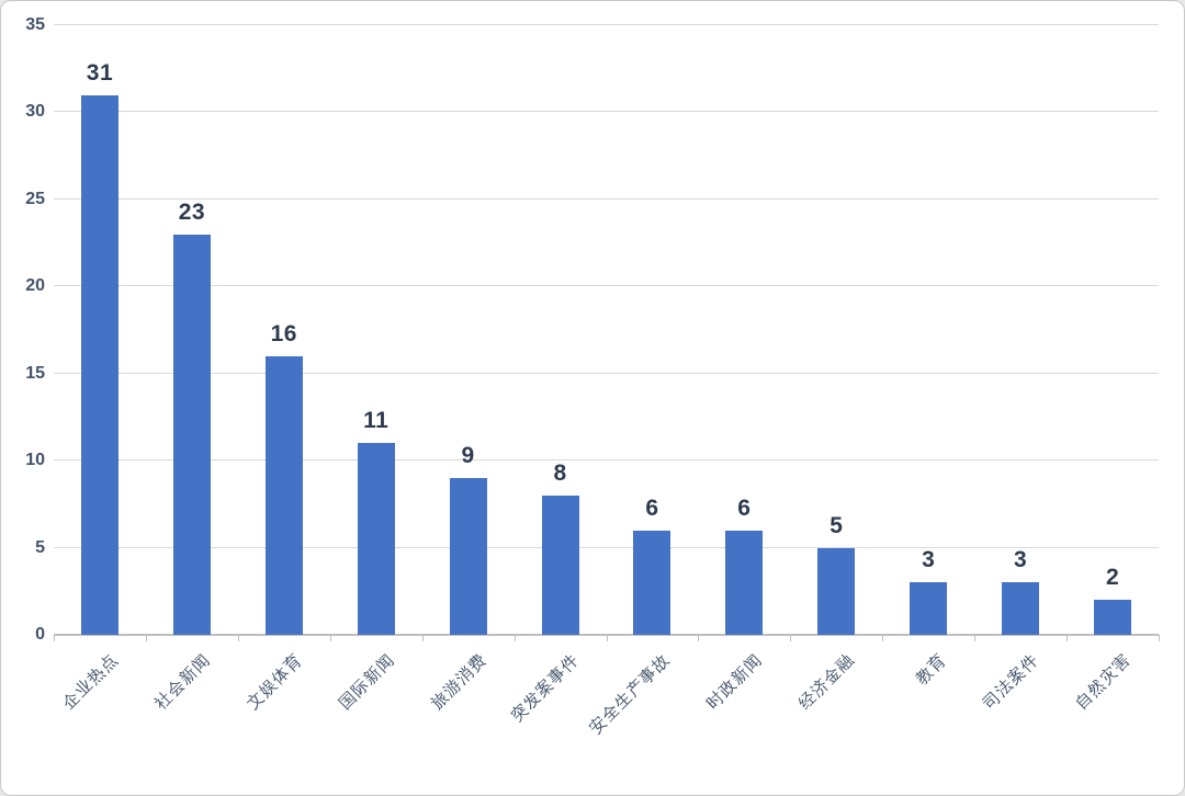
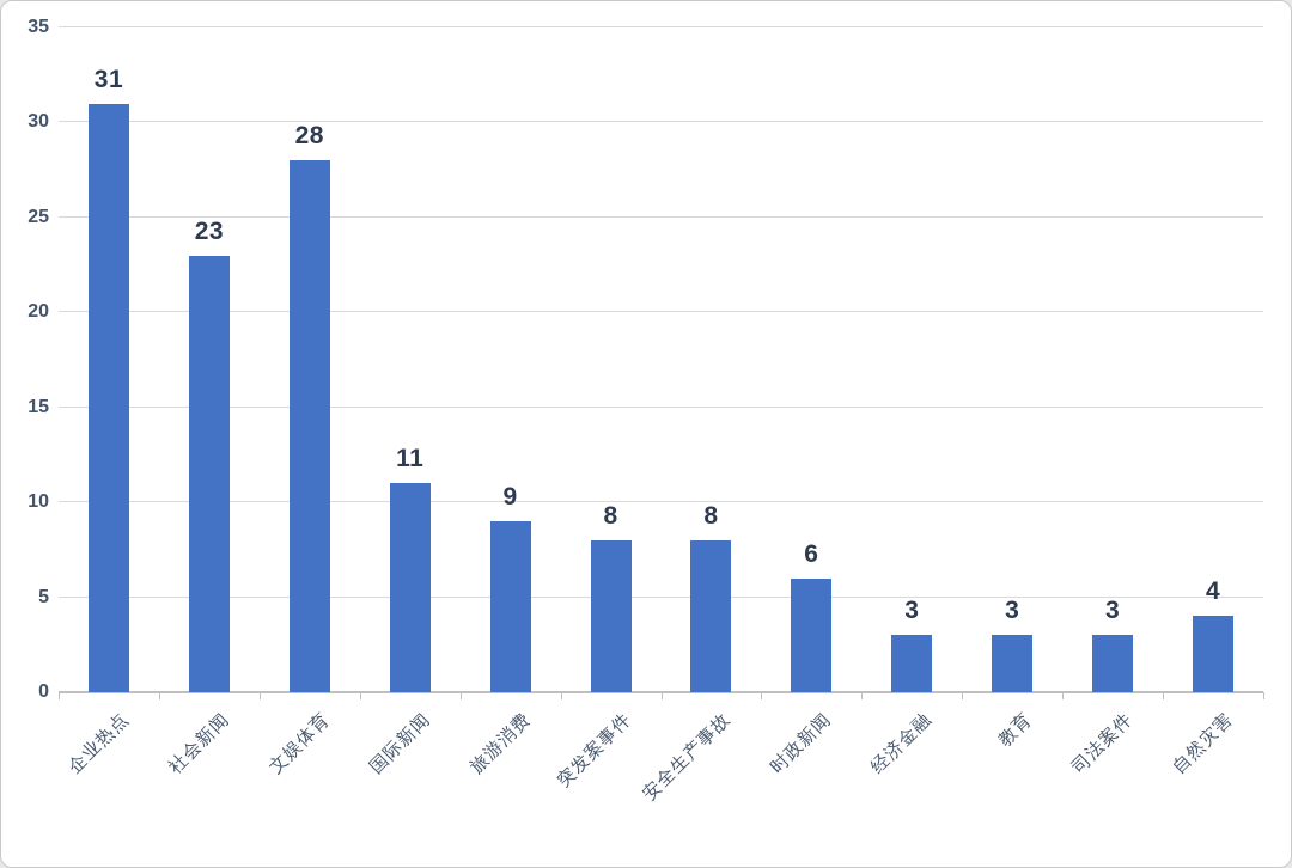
文娱体育: 16 -> 28
安全生产事故: 6 -> 8
经济金融: 5 -> 3
自然灾害: 2 -> 4
